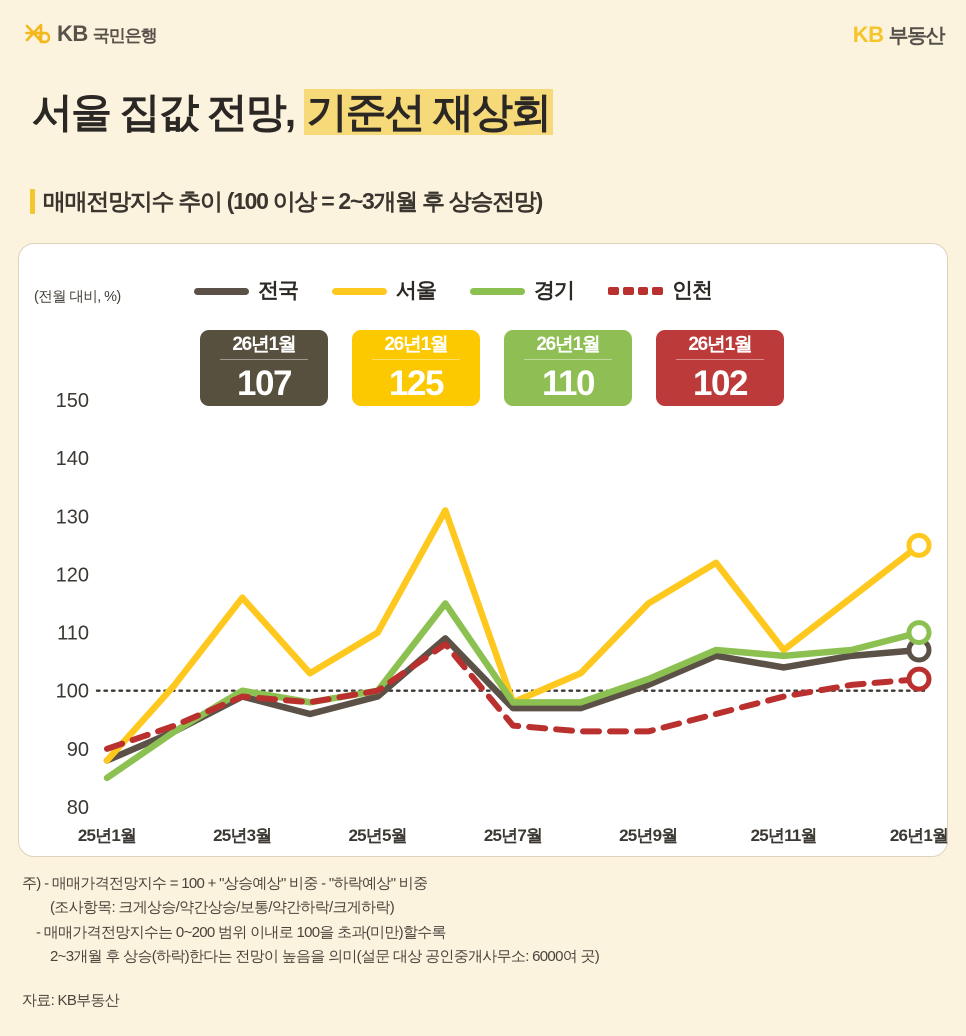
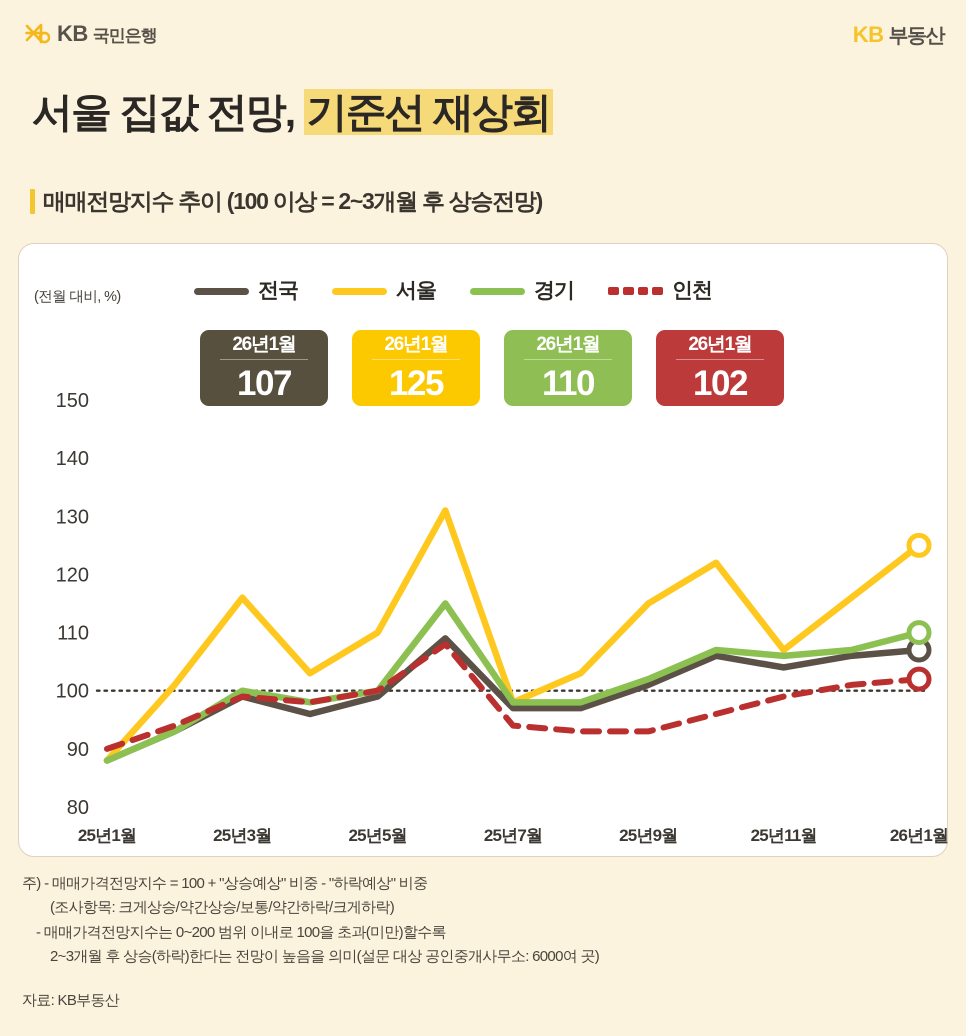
경기/25년1월: 85 -> 88
